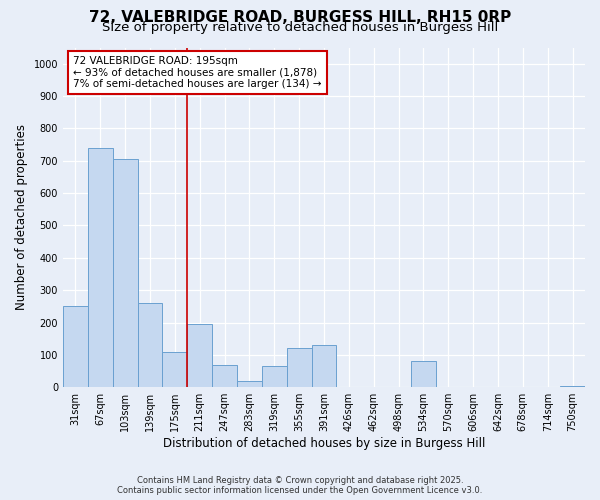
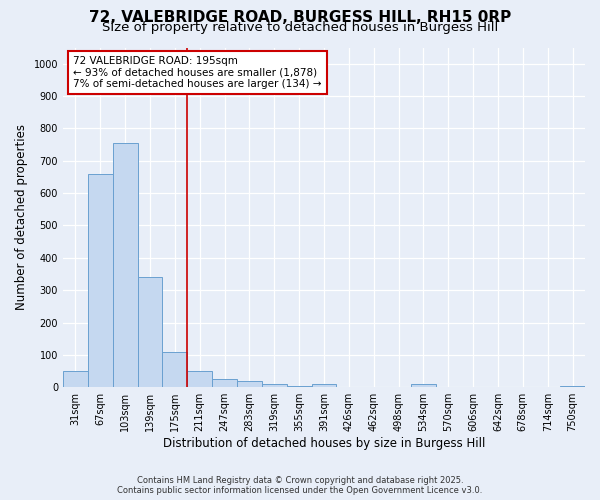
31sqm: 250 -> 50
67sqm: 740 -> 660
103sqm: 705 -> 755
139sqm: 260 -> 340
211sqm: 195 -> 50
247sqm: 70 -> 25
319sqm: 65 -> 10
355sqm: 120 -> 5
391sqm: 130 -> 10
534sqm: 80 -> 10
